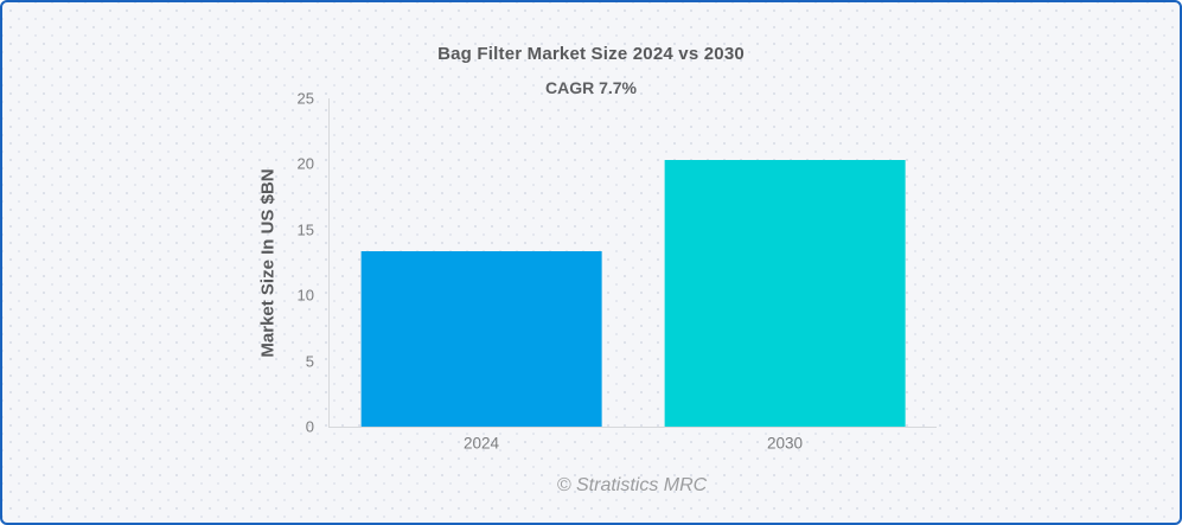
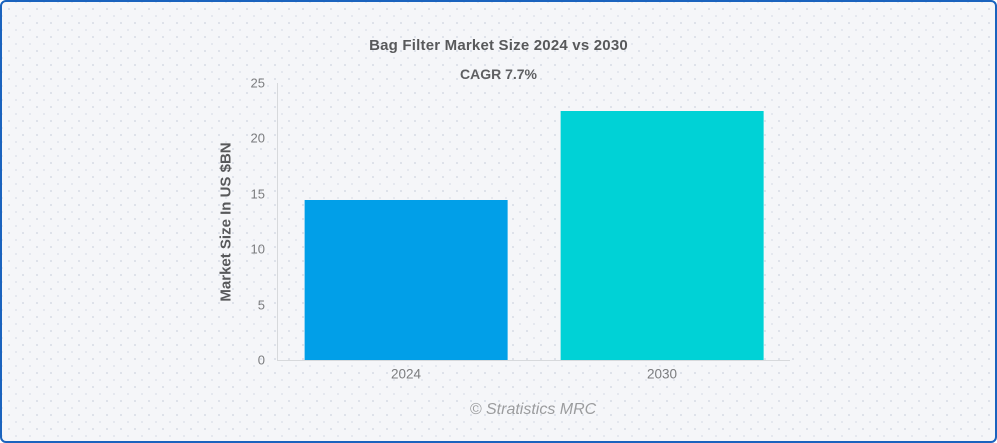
2024: 13.4 -> 14.4
2030: 20.3 -> 22.5
